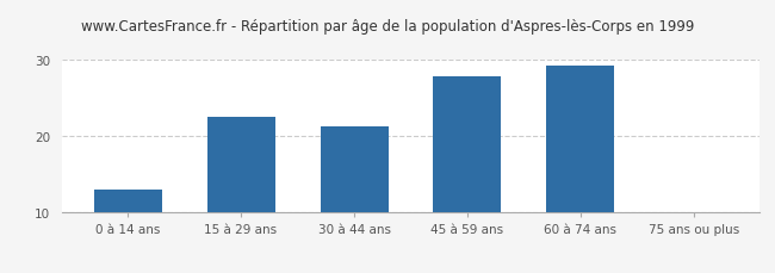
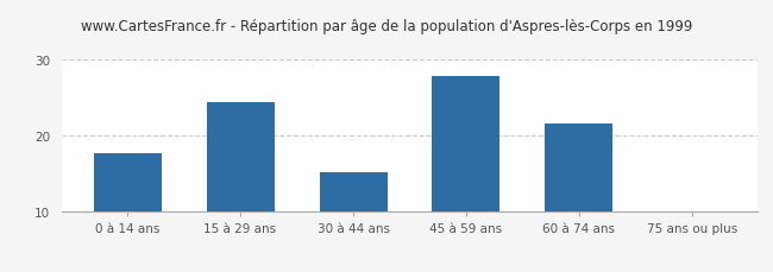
0 à 14 ans: 13.0 -> 17.6
15 à 29 ans: 22.5 -> 24.4
30 à 44 ans: 21.3 -> 15.2
60 à 74 ans: 29.2 -> 21.6
